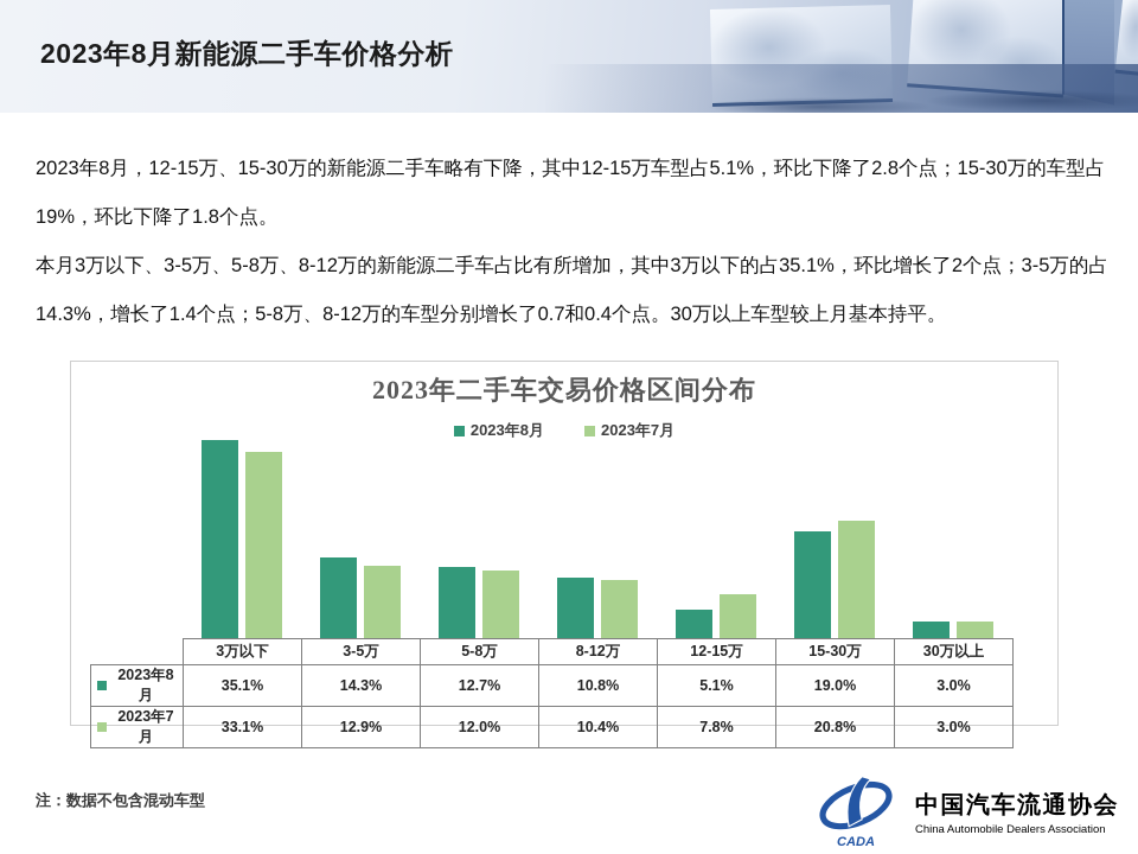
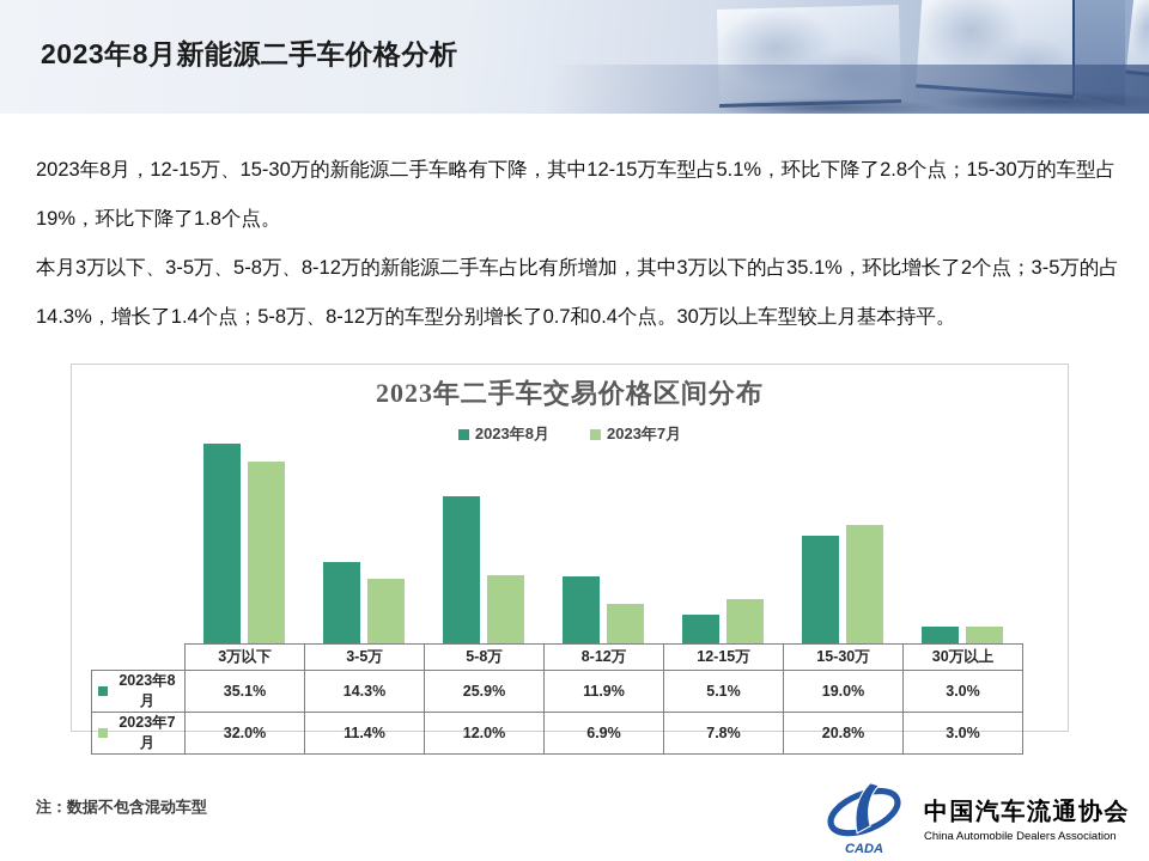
2023年7月/3万以下: 33.1% -> 32.0%
2023年7月/3-5万: 12.9% -> 11.4%
2023年8月/5-8万: 12.7% -> 25.9%
2023年8月/8-12万: 10.8% -> 11.9%
2023年7月/8-12万: 10.4% -> 6.9%
